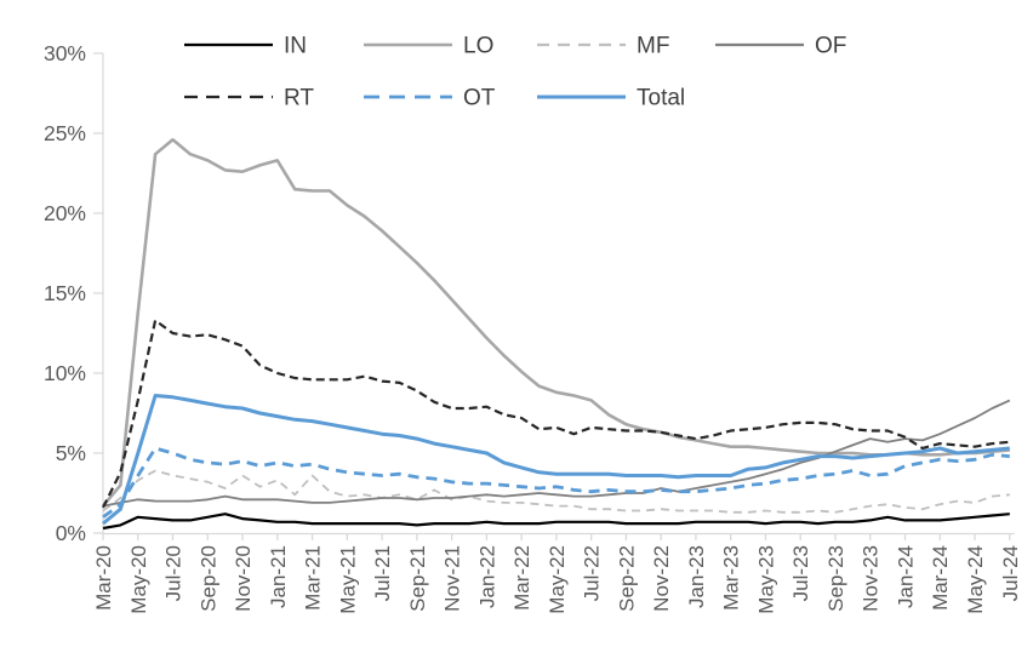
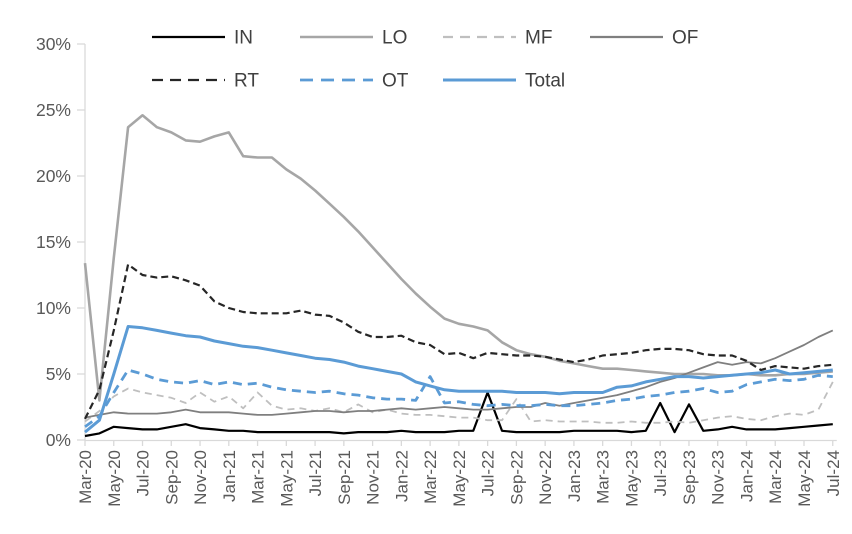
LO/Mar-20: 1.7% -> 13.4%
OT/Mar-22: 2.9% -> 4.8%
IN/Jul-22: 0.7% -> 3.6%
MF/Sep-22: 1.4% -> 3.1%
IN/Jul-23: 0.7% -> 2.8%
IN/Sep-23: 0.7% -> 2.7%
MF/Jul-24: 2.4% -> 4.4%
